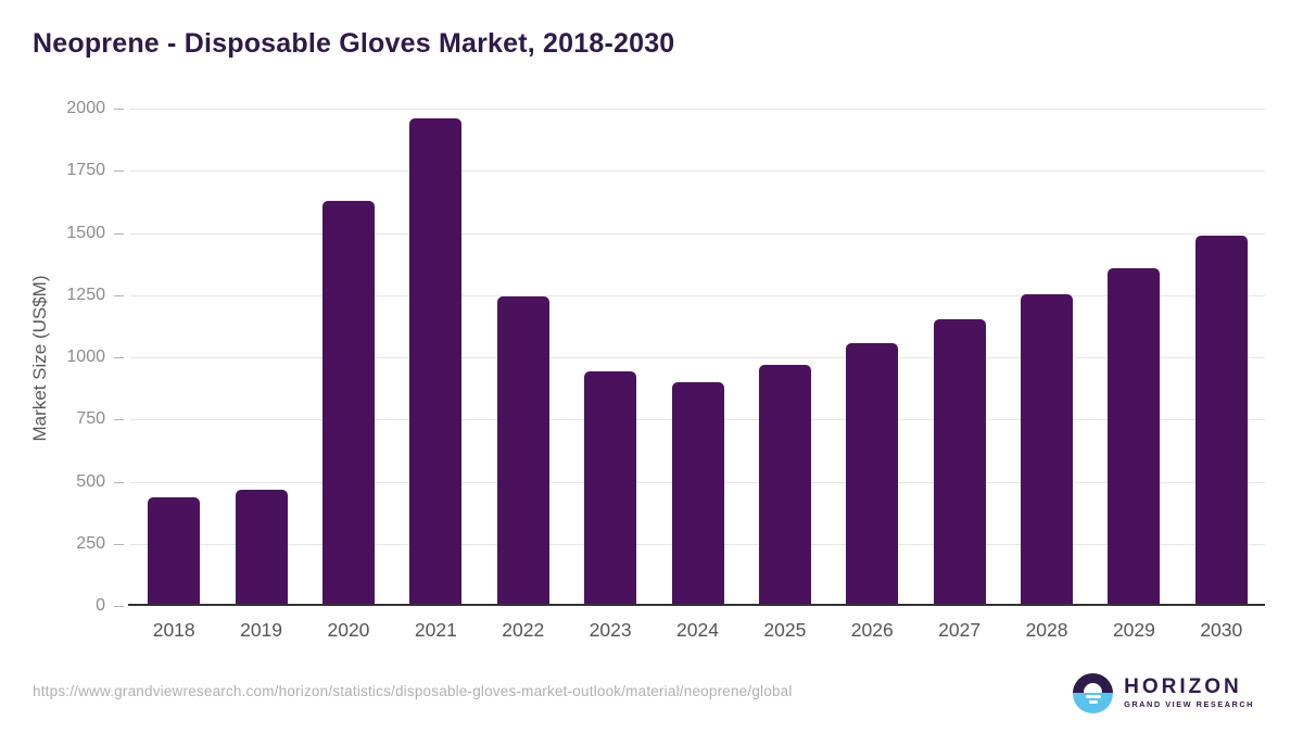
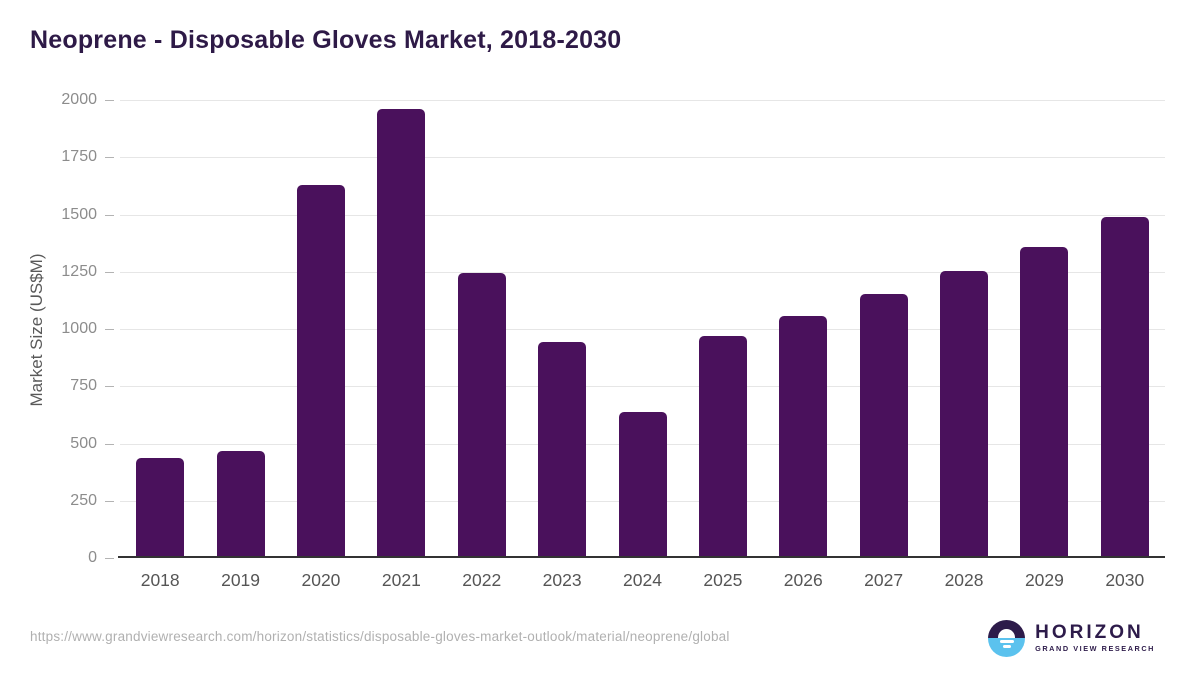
2024: 890 -> 630
